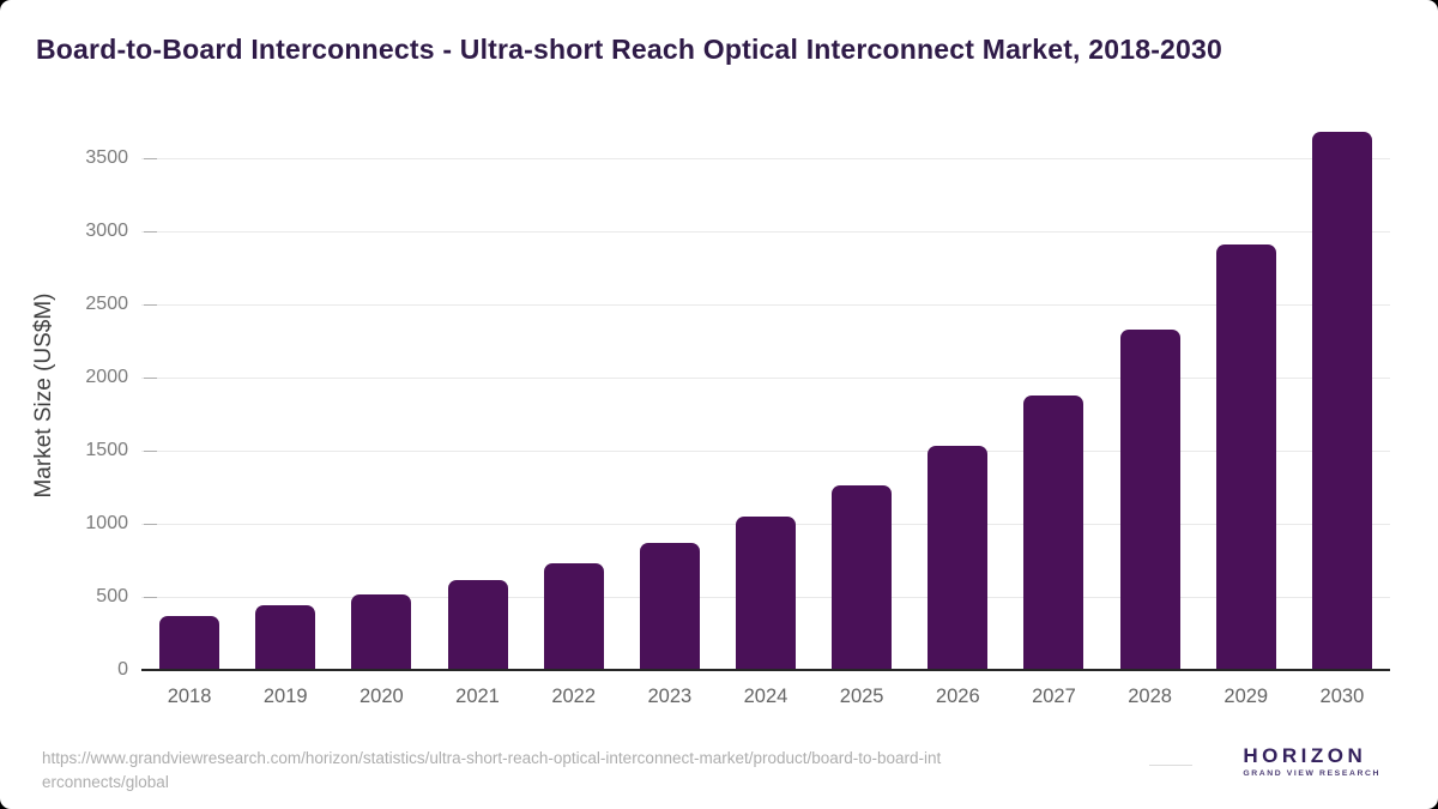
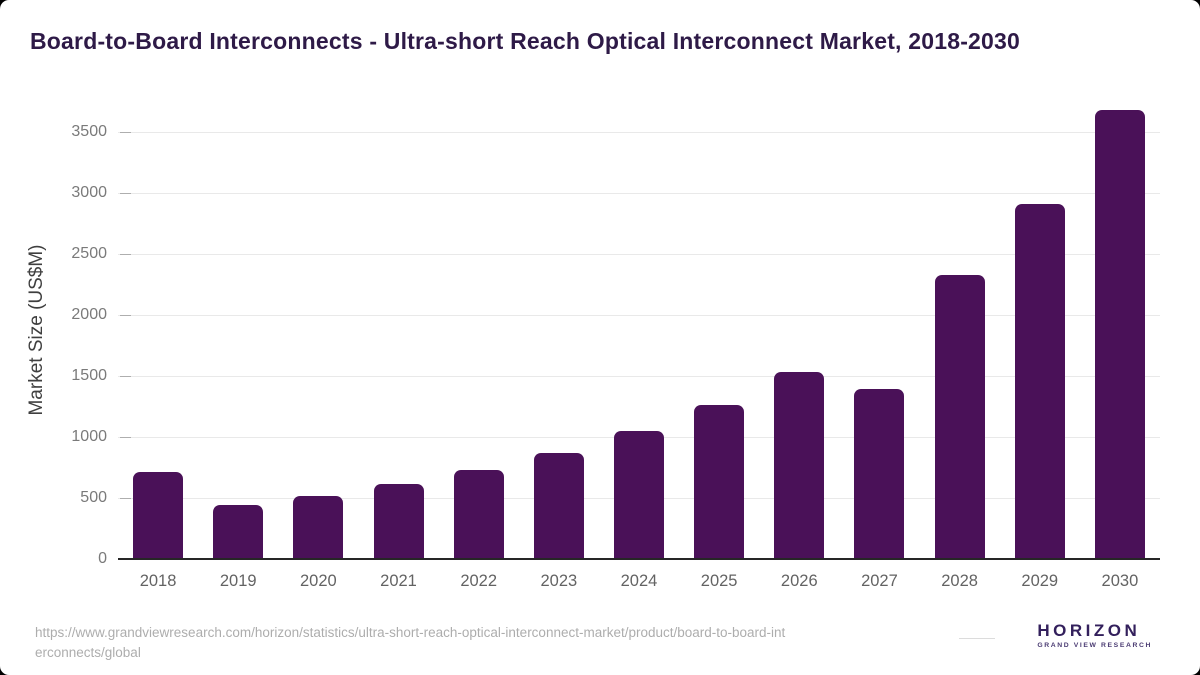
2018: 370 -> 710
2027: 1880 -> 1390
